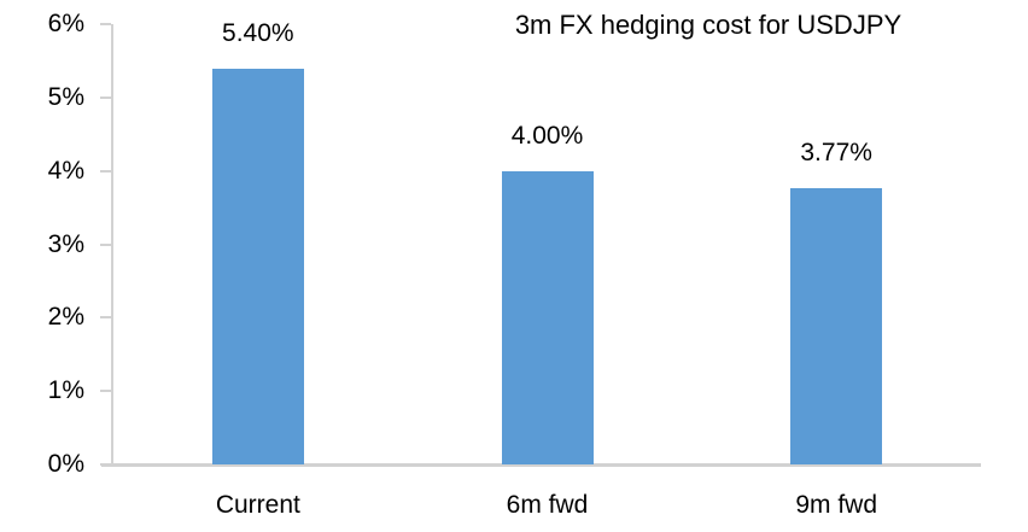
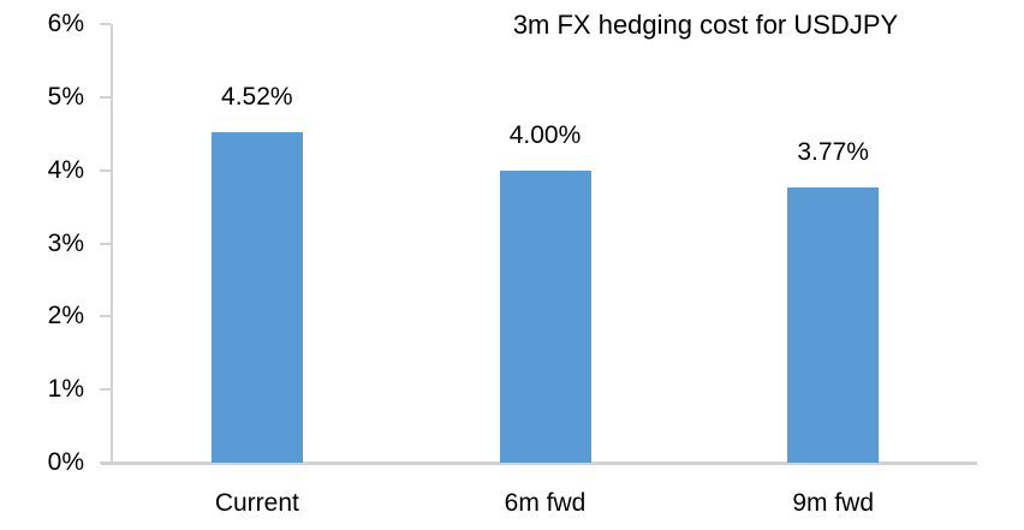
Current: 5.40% -> 4.52%
